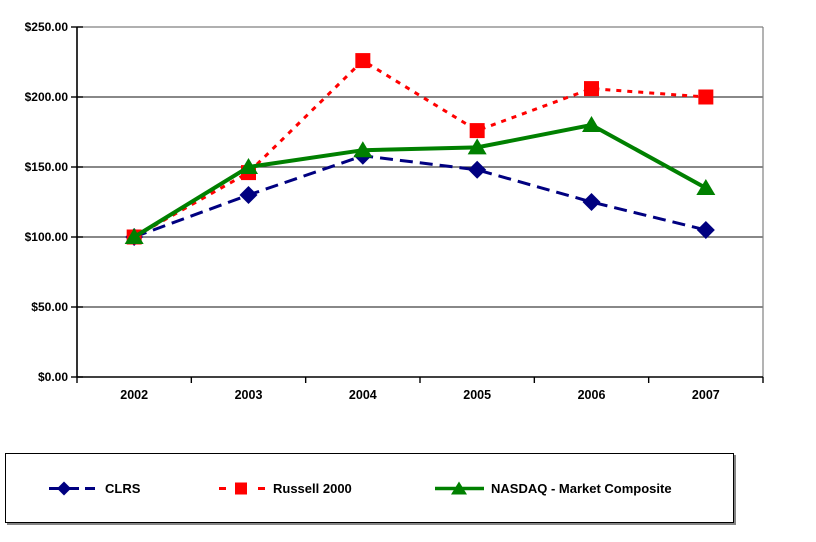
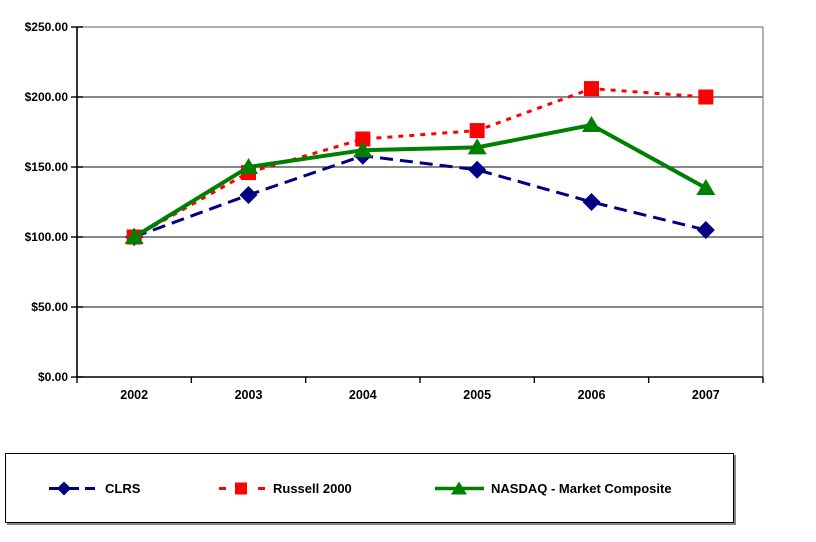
Russell 2000/2004: $226 -> $170
